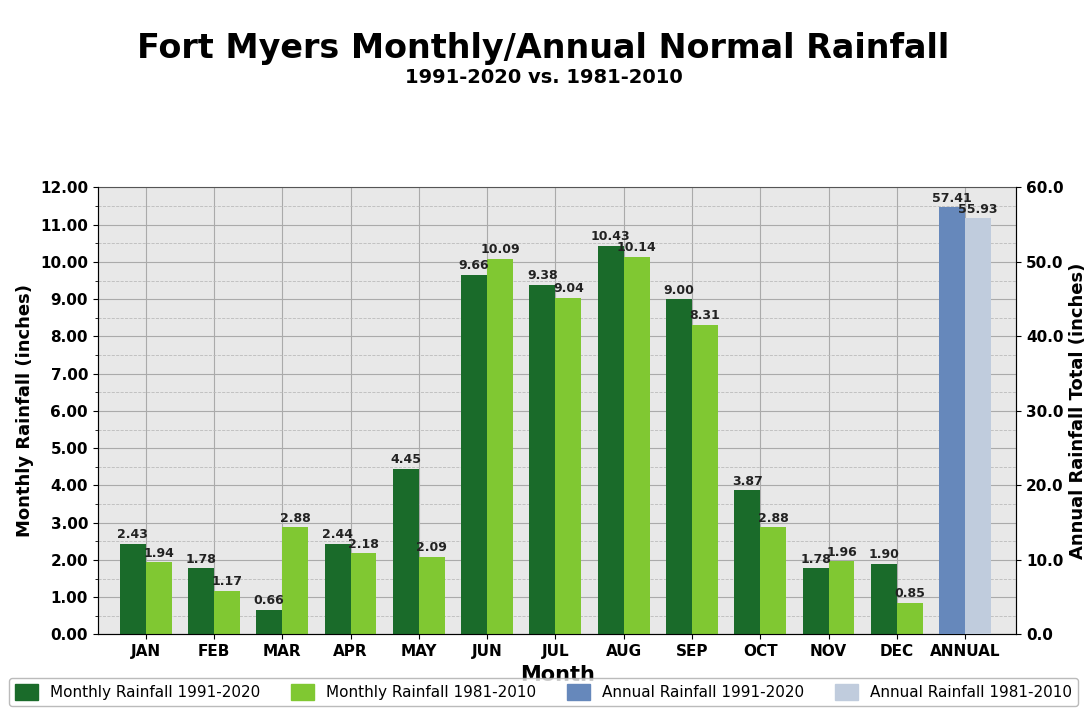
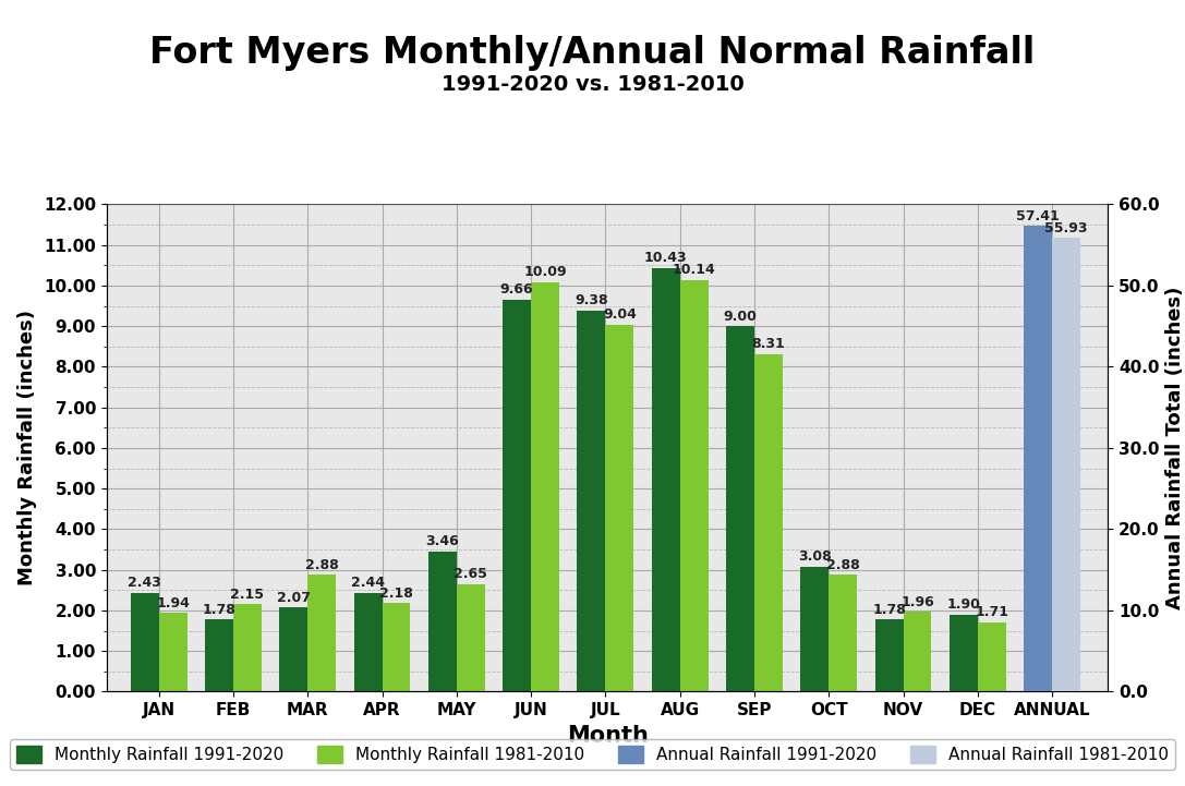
Monthly Rainfall 1981-2010/FEB: 1.17 -> 2.15
Monthly Rainfall 1991-2020/MAR: 0.66 -> 2.07
Monthly Rainfall 1991-2020/MAY: 4.45 -> 3.46
Monthly Rainfall 1981-2010/MAY: 2.09 -> 2.65
Monthly Rainfall 1991-2020/OCT: 3.87 -> 3.08
Monthly Rainfall 1981-2010/DEC: 0.85 -> 1.71
